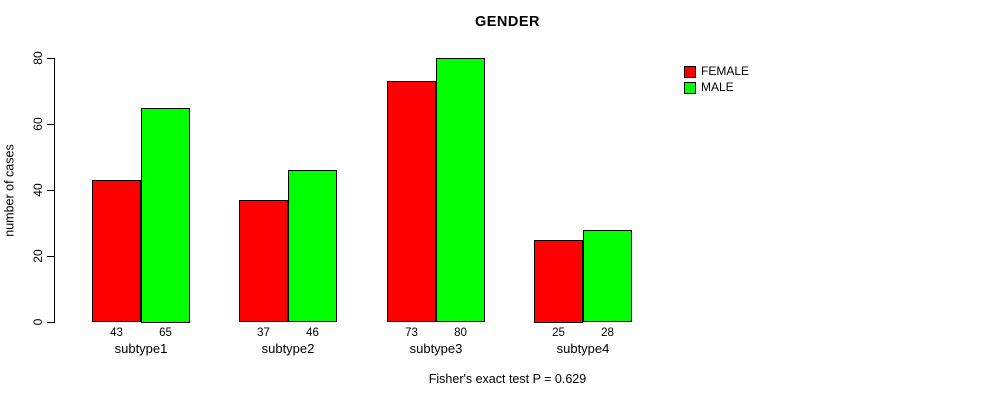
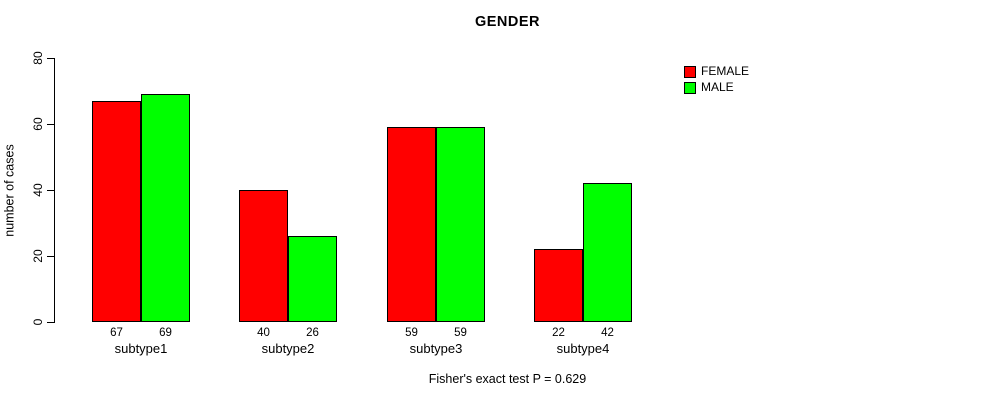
FEMALE/subtype1: 43 -> 67
MALE/subtype1: 65 -> 69
FEMALE/subtype2: 37 -> 40
MALE/subtype2: 46 -> 26
FEMALE/subtype3: 73 -> 59
MALE/subtype3: 80 -> 59
FEMALE/subtype4: 25 -> 22
MALE/subtype4: 28 -> 42
